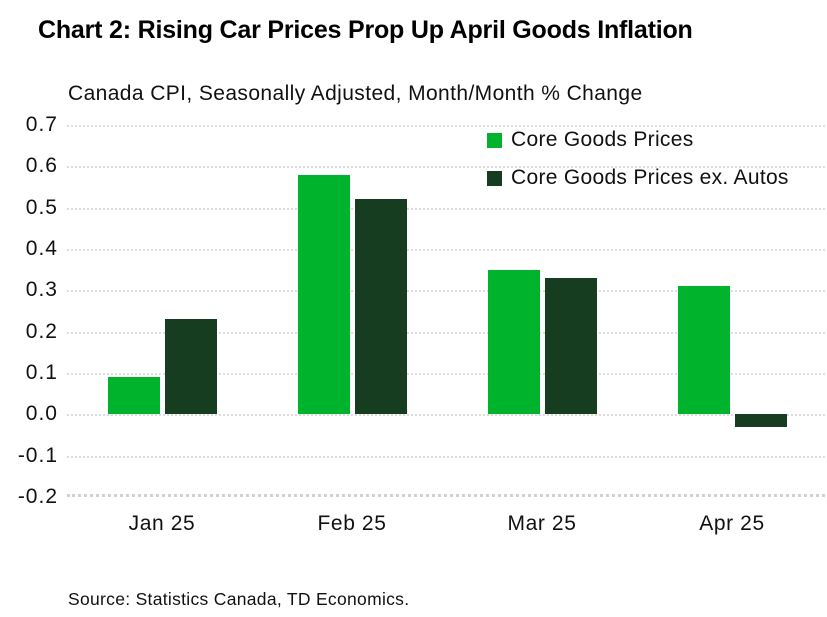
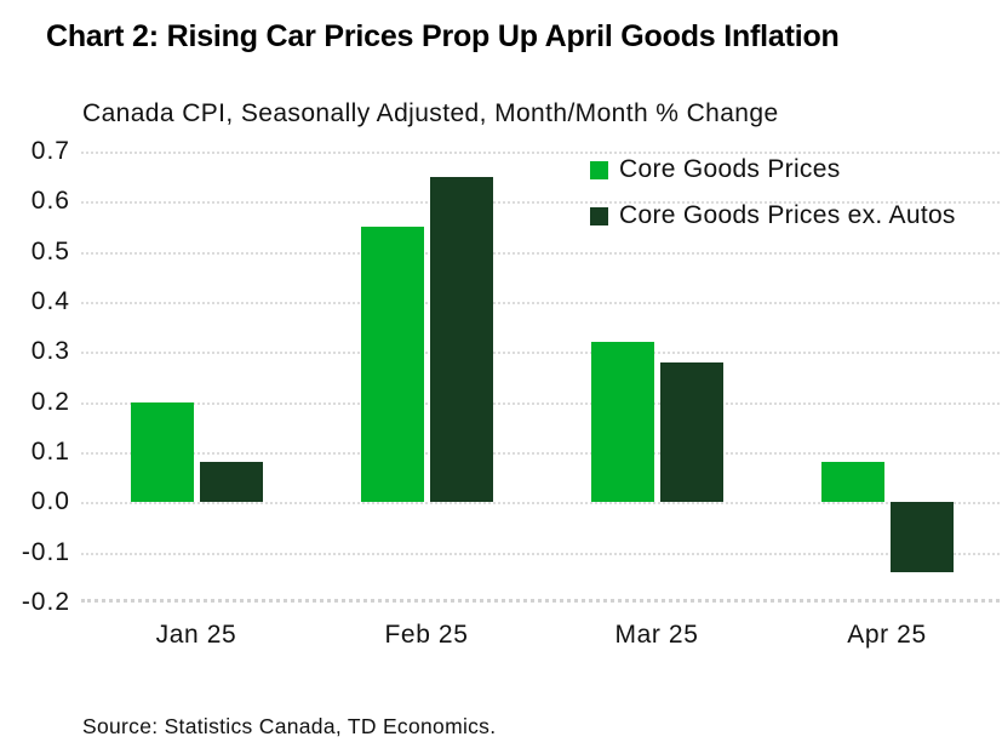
Core Goods Prices/Jan 25: 0.09 -> 0.20
Core Goods Prices ex. Autos/Jan 25: 0.23 -> 0.08
Core Goods Prices/Feb 25: 0.58 -> 0.55
Core Goods Prices ex. Autos/Feb 25: 0.52 -> 0.65
Core Goods Prices/Mar 25: 0.35 -> 0.32
Core Goods Prices ex. Autos/Mar 25: 0.33 -> 0.28
Core Goods Prices/Apr 25: 0.31 -> 0.08
Core Goods Prices ex. Autos/Apr 25: -0.03 -> -0.14
